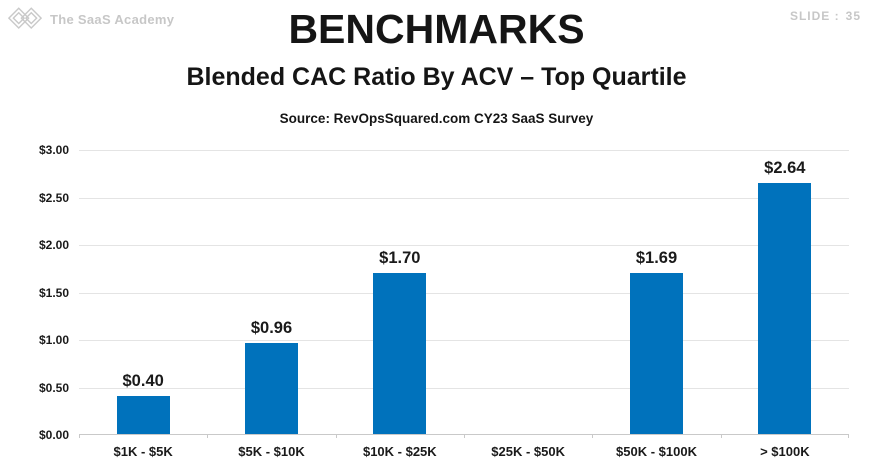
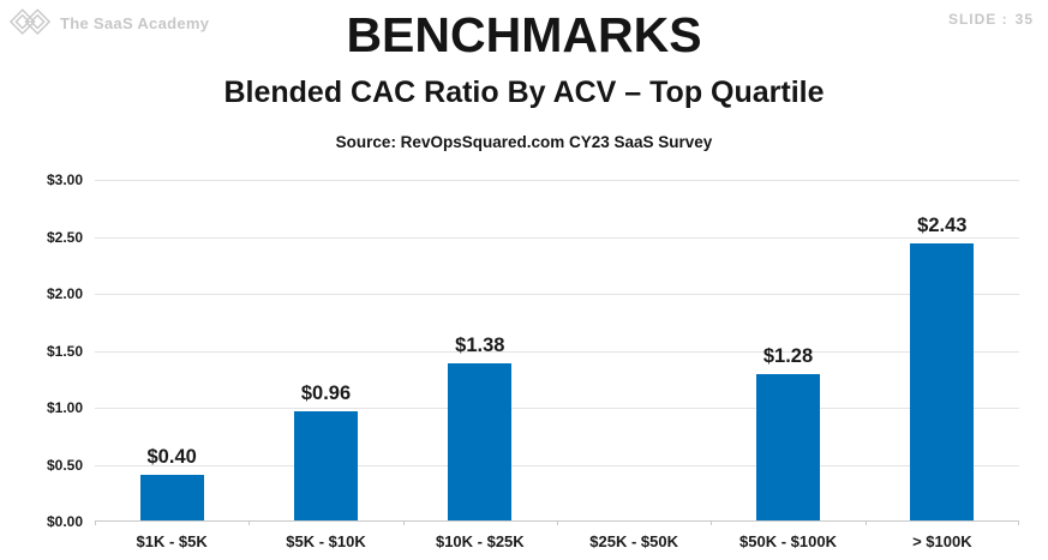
$10K - $25K: $1.70 -> $1.38
$50K - $100K: $1.69 -> $1.28
> $100K: $2.64 -> $2.43
